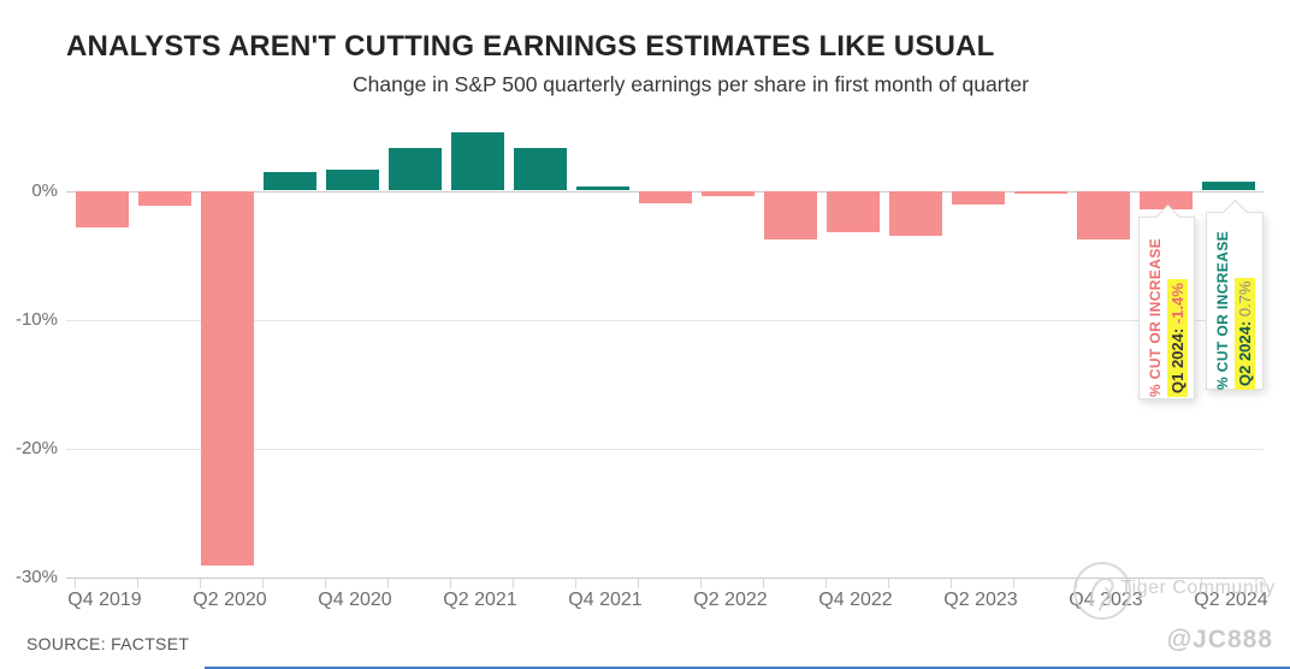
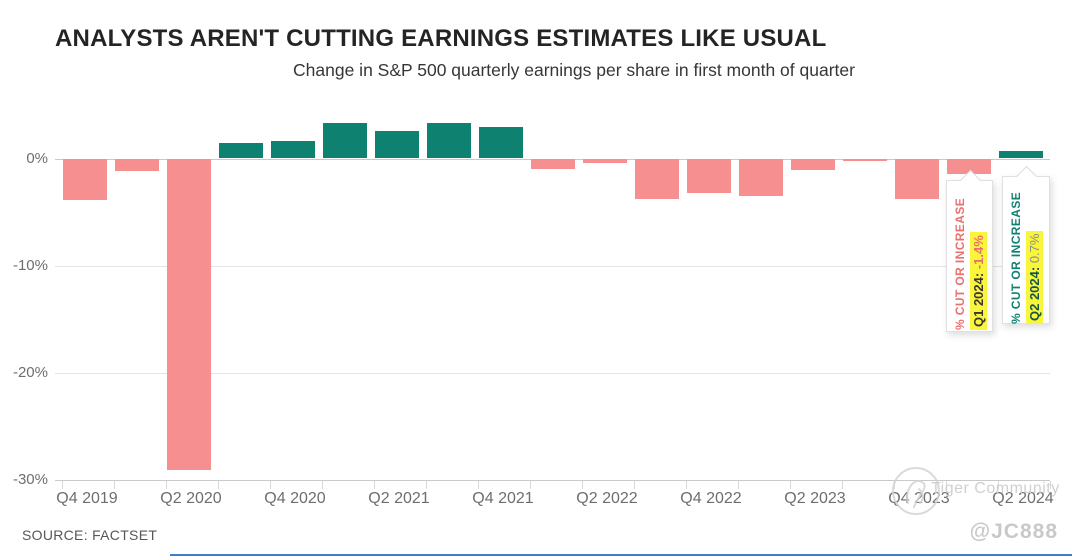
Q4 2019: -2.8% -> -3.9%
Q2 2021: 4.5% -> 2.6%
Q4 2021: 0.3% -> 2.9%
